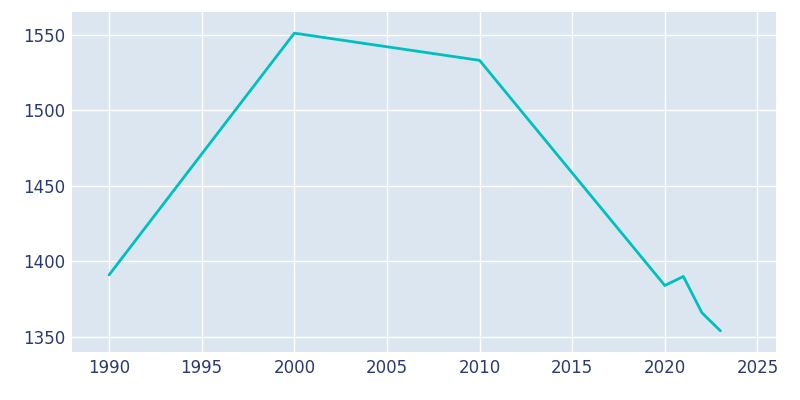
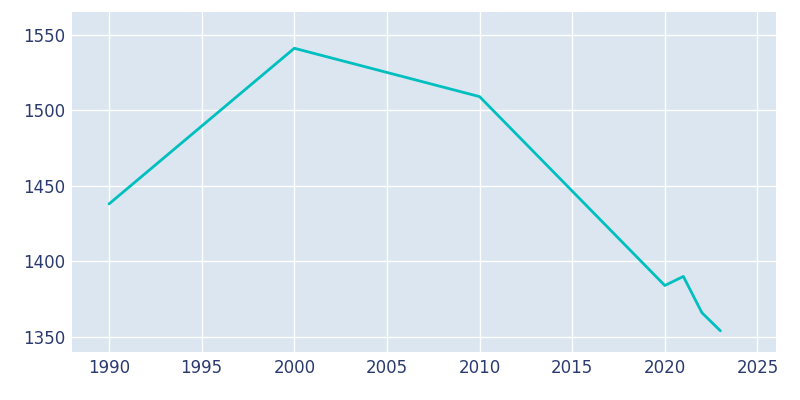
1990: 1391 -> 1438
2000: 1551 -> 1541
2010: 1533 -> 1509
